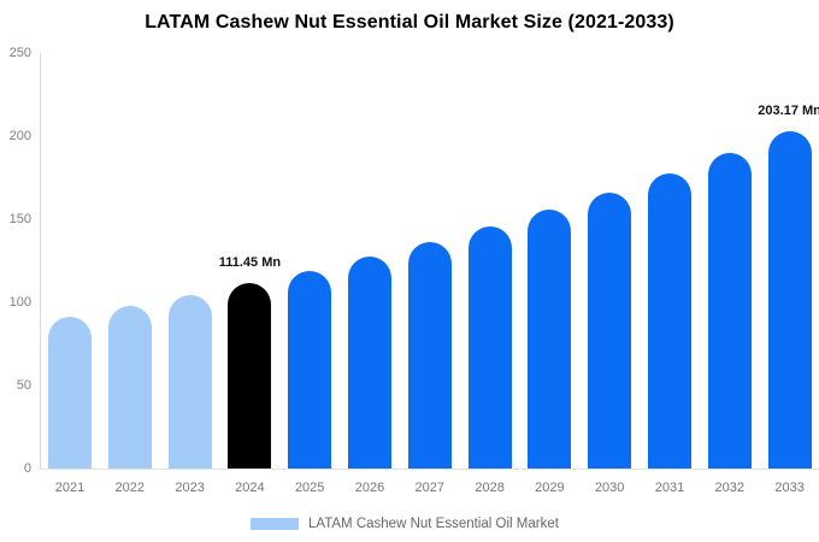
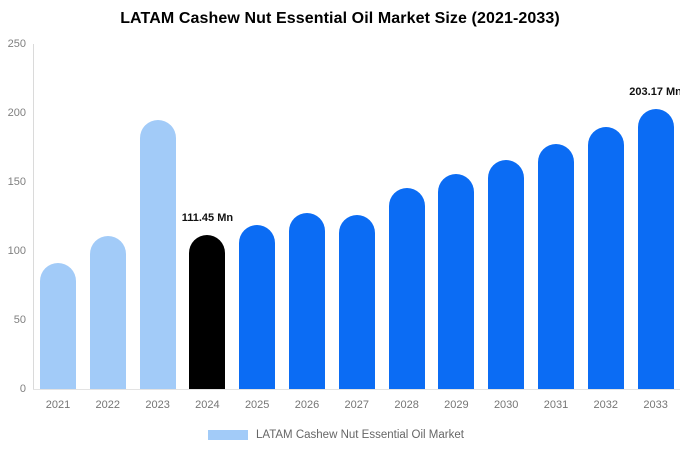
2022: 98 -> 111
2023: 104 -> 195
2027: 136 -> 126
